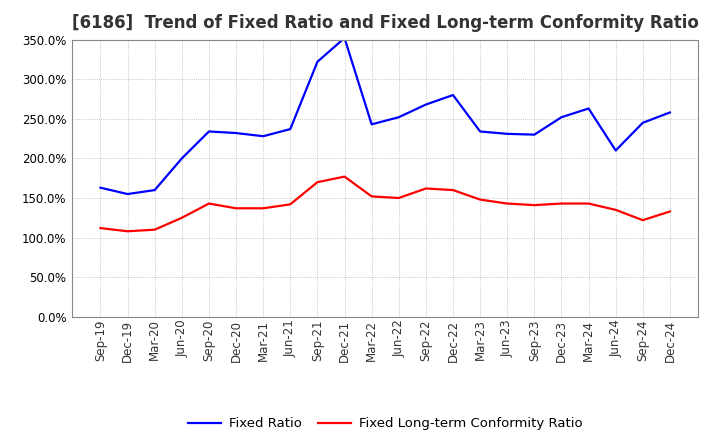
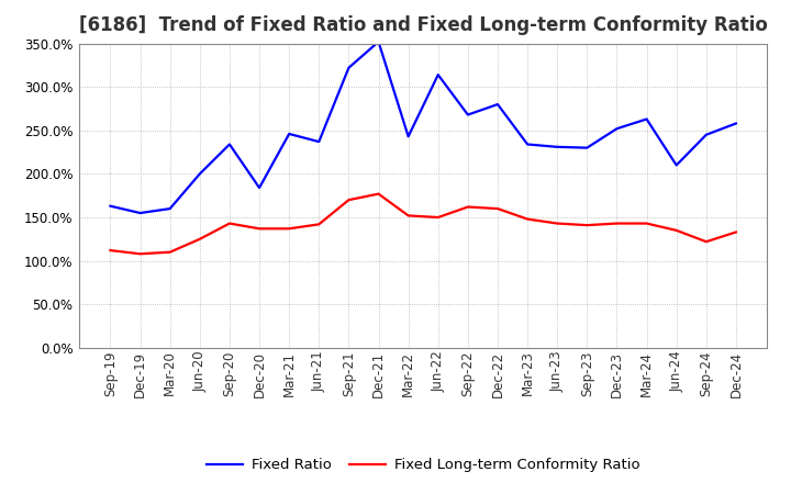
Fixed Ratio/Dec-20: 232% -> 184%
Fixed Ratio/Mar-21: 228% -> 246%
Fixed Ratio/Jun-22: 252% -> 314%
